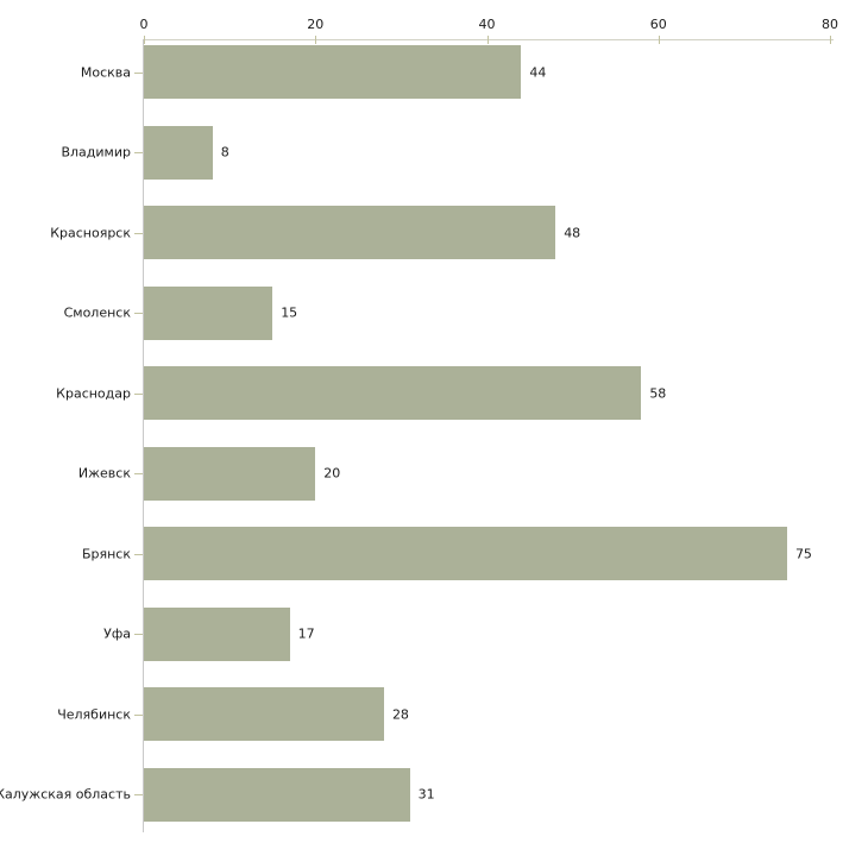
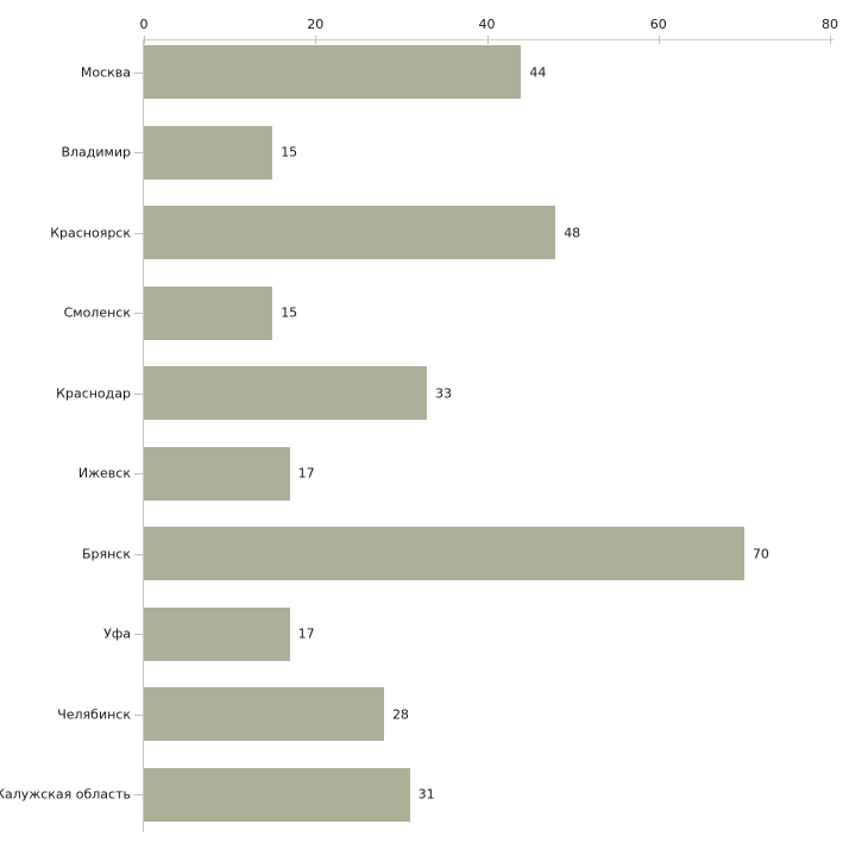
Владимир: 8 -> 15
Краснодар: 58 -> 33
Ижевск: 20 -> 17
Брянск: 75 -> 70
